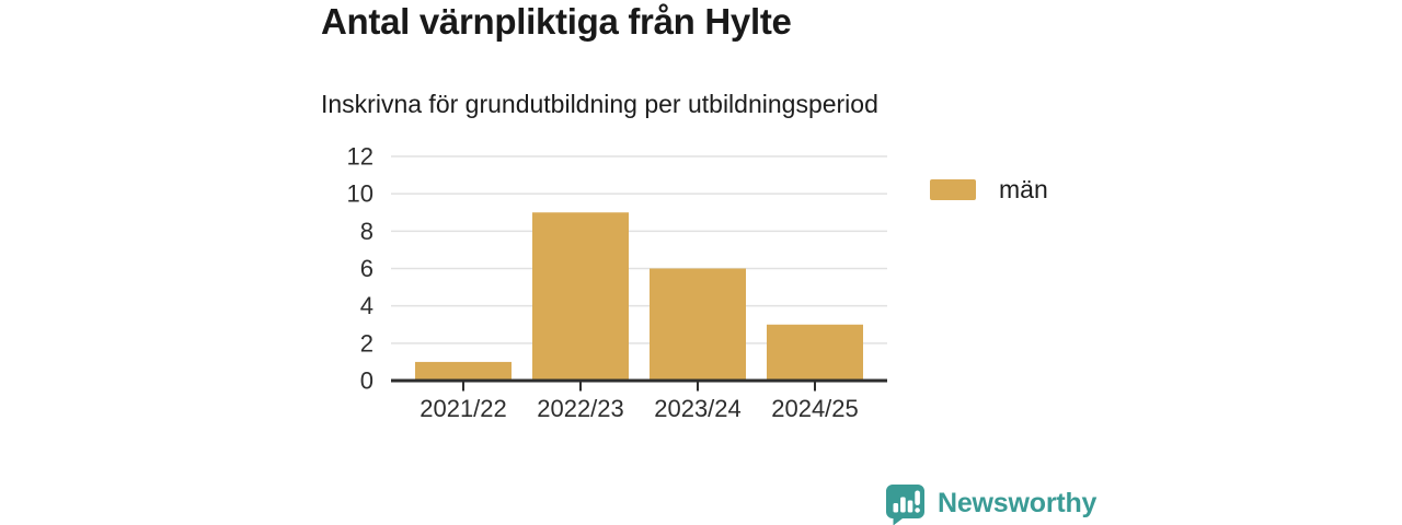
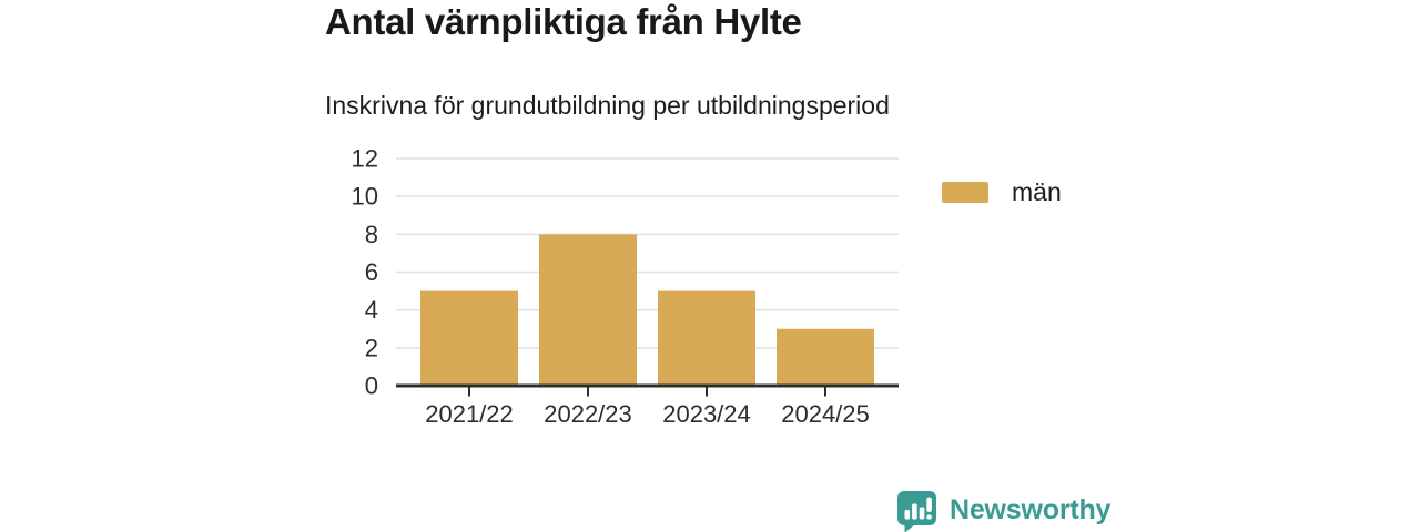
2021/22: 1 -> 5
2022/23: 9 -> 8
2023/24: 6 -> 5
